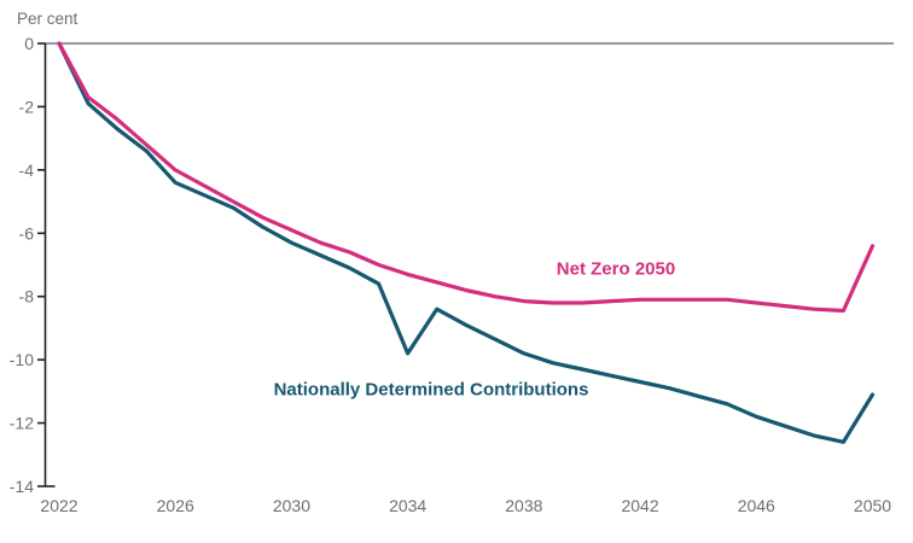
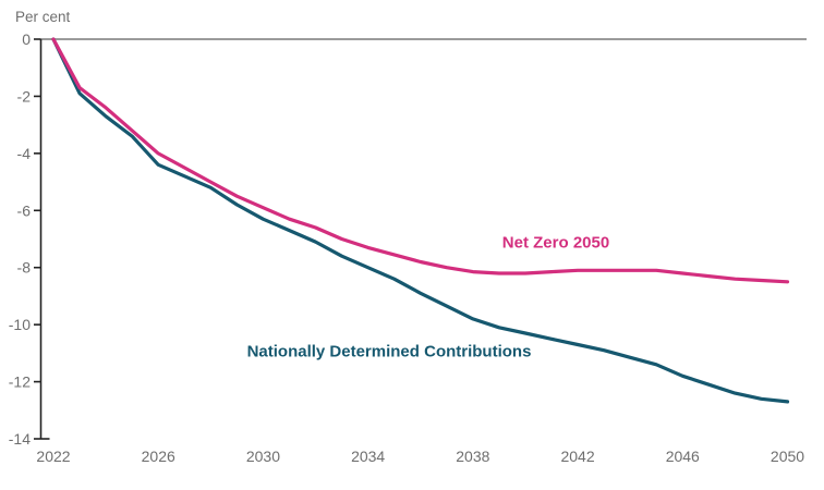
Nationally Determined Contributions/2034: -9.8 -> -8.0
Nationally Determined Contributions/2050: -11.1 -> -12.7
Net Zero 2050/2050: -6.4 -> -8.5
